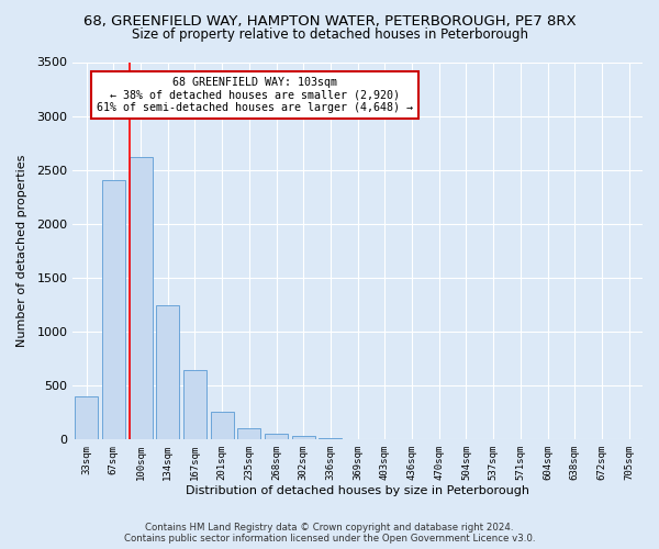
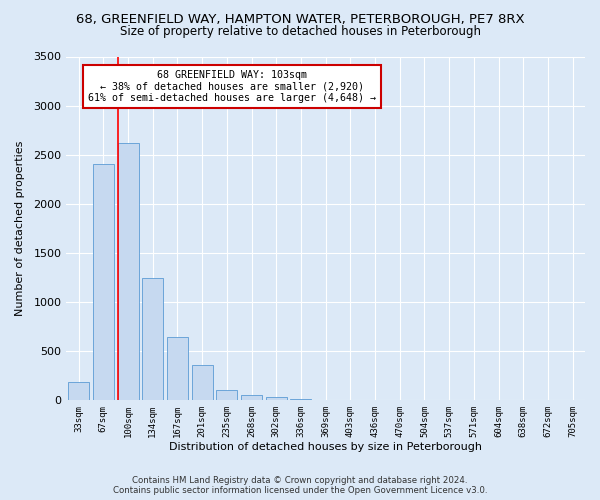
33sqm: 400 -> 180
201sqm: 250 -> 360
